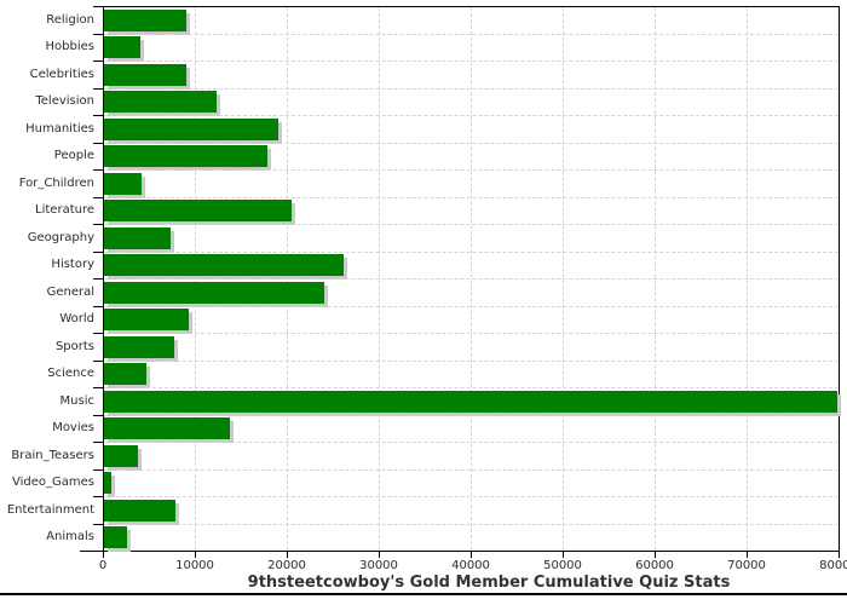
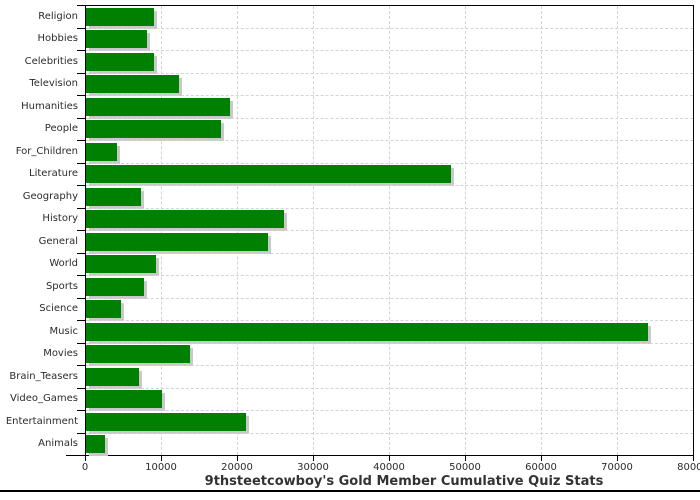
Hobbies: 4000 -> 8000
Literature: 20000 -> 48000
Music: 80000 -> 74000
Brain_Teasers: 4000 -> 7000
Video_Games: 1000 -> 10000
Entertainment: 8000 -> 21000
